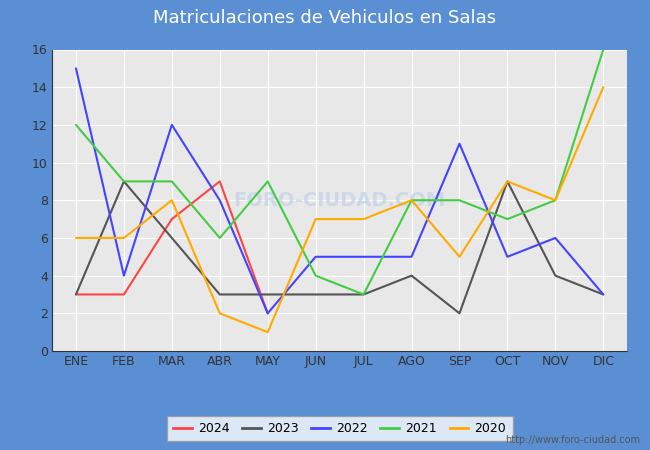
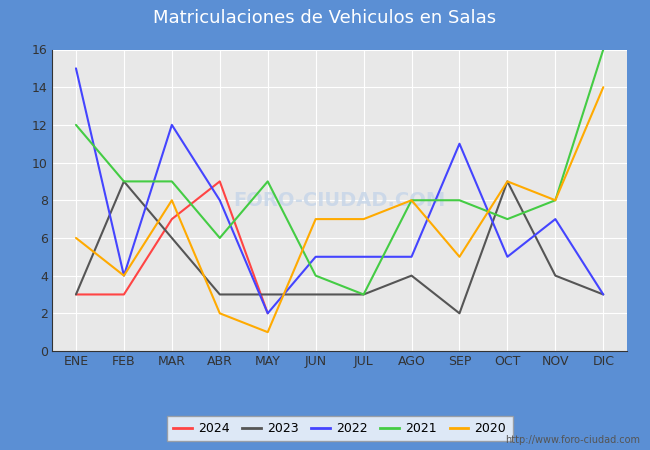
2020/FEB: 6 -> 4
2022/NOV: 6 -> 7
